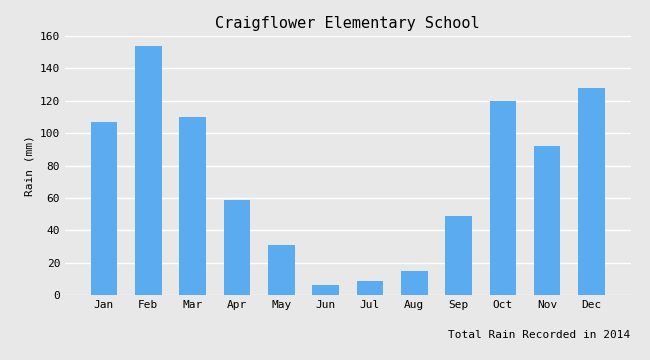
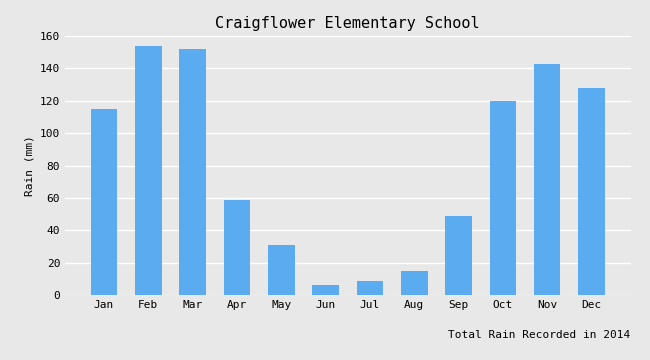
Jan: 107 -> 115
Mar: 110 -> 152
Nov: 92 -> 143
